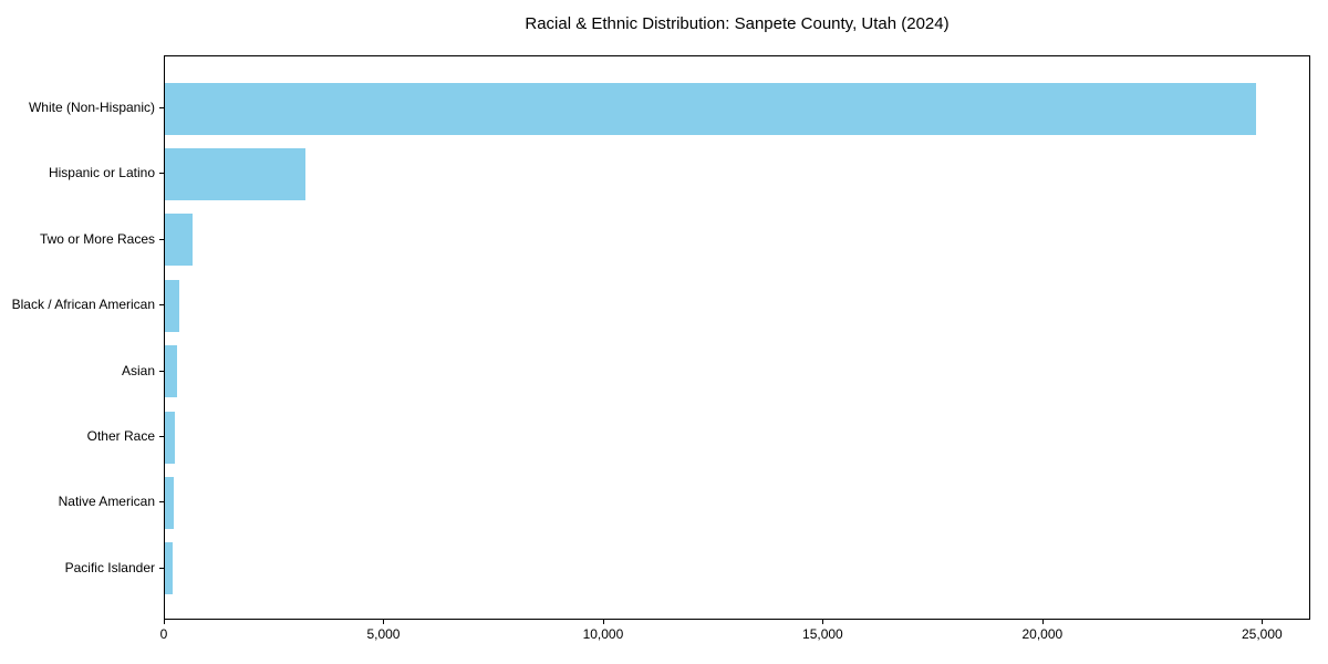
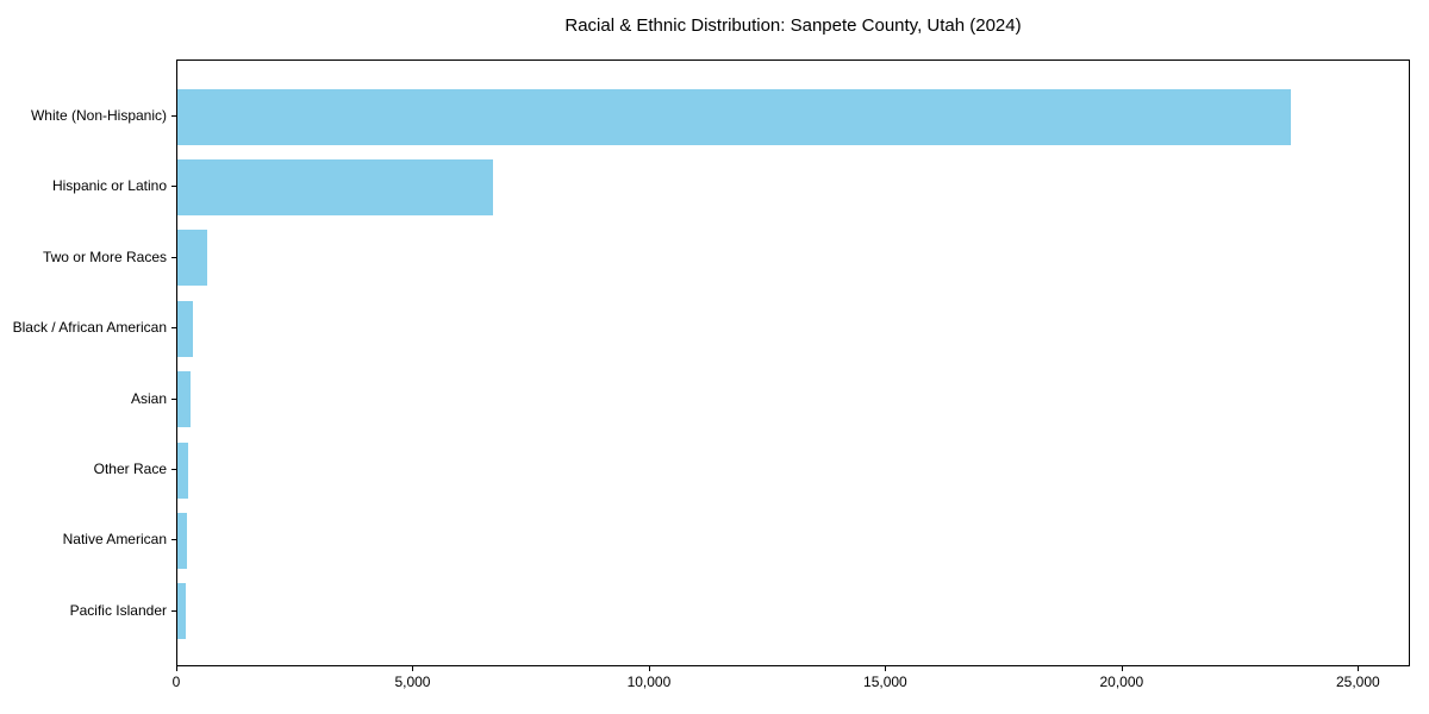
White (Non-Hispanic): 24900 -> 23600
Hispanic or Latino: 3200 -> 6700
